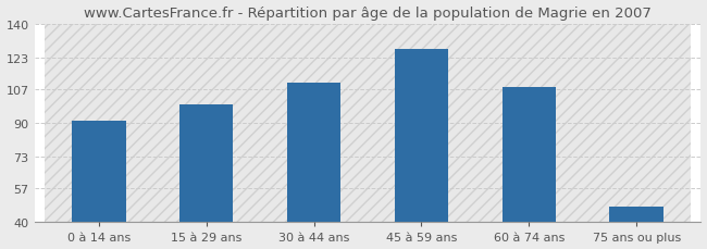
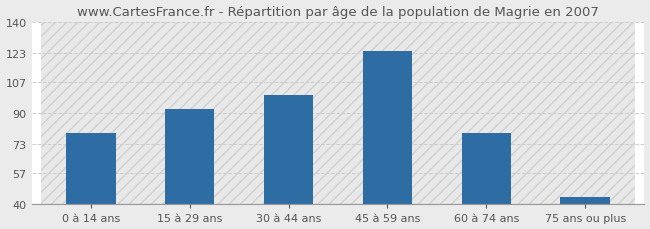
0 à 14 ans: 91 -> 79
15 à 29 ans: 99 -> 92
30 à 44 ans: 110 -> 100
45 à 59 ans: 127 -> 124
60 à 74 ans: 108 -> 79
75 ans ou plus: 48 -> 44
